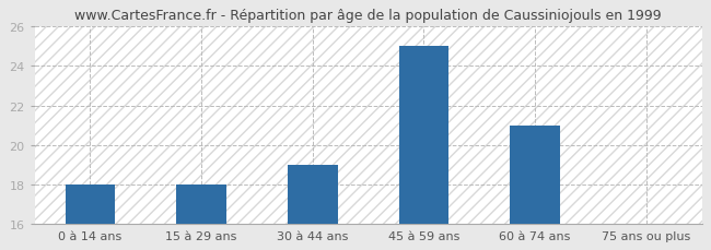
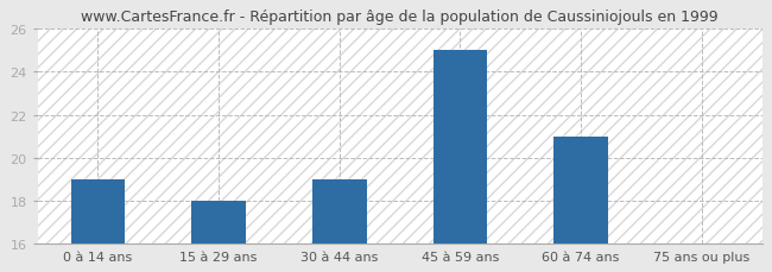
0 à 14 ans: 18 -> 19
